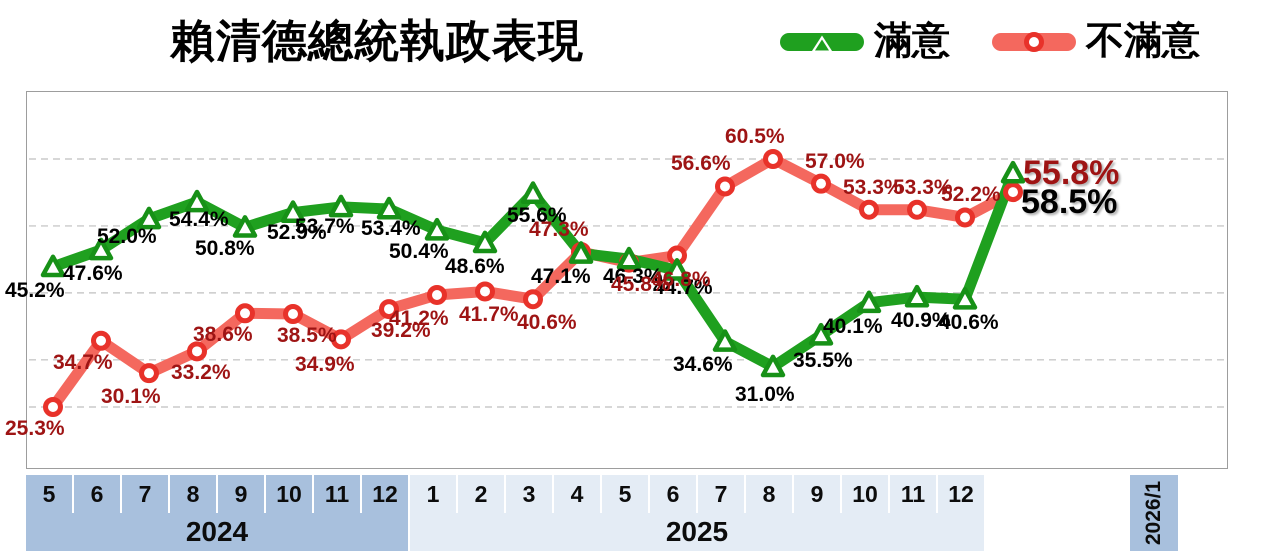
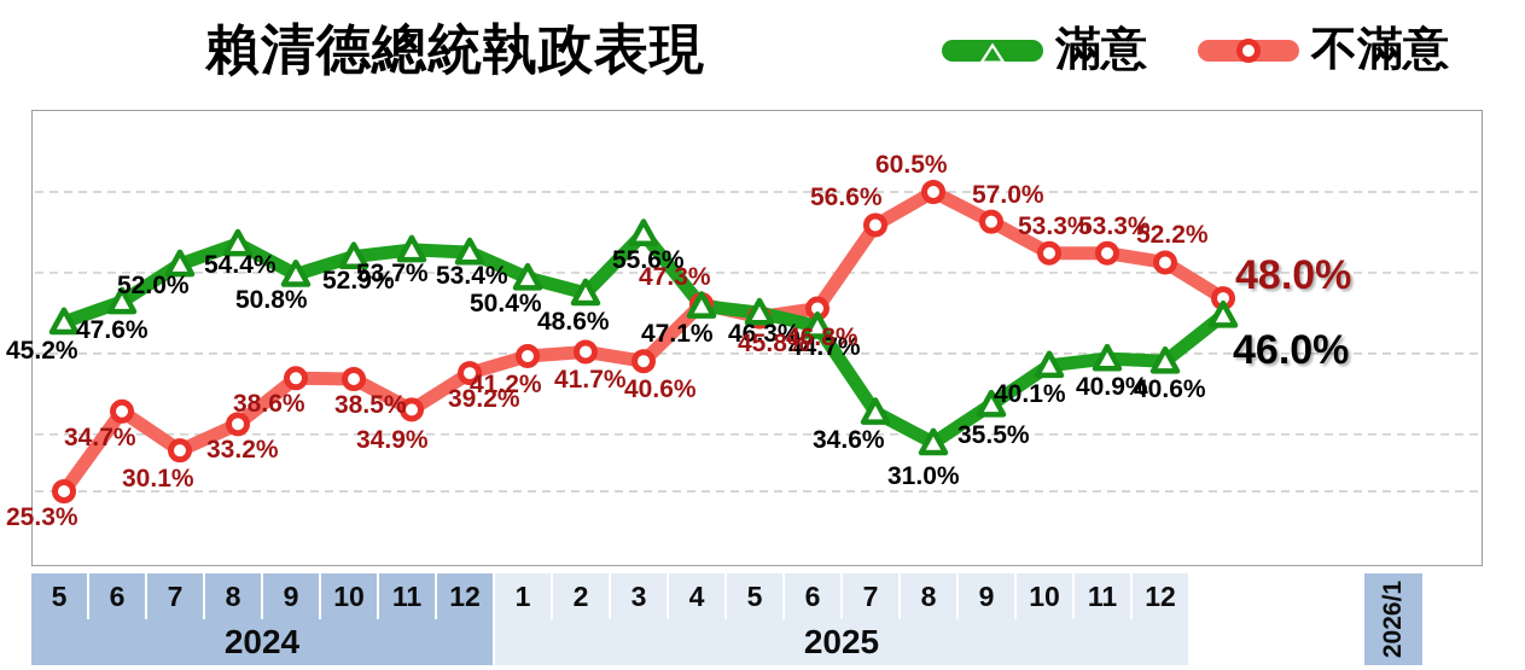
滿意/2026/1: 58.5% -> 46.0%
不滿意/2026/1: 55.8% -> 48.0%
